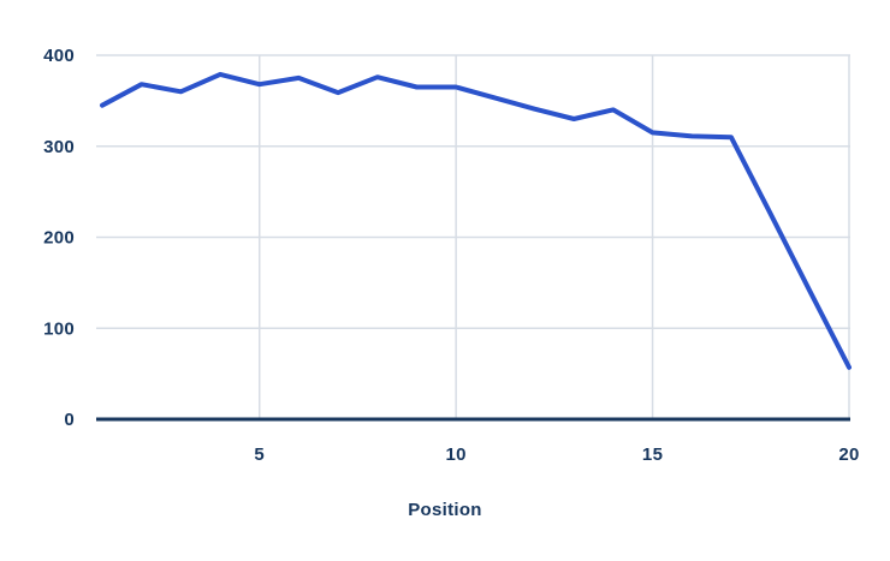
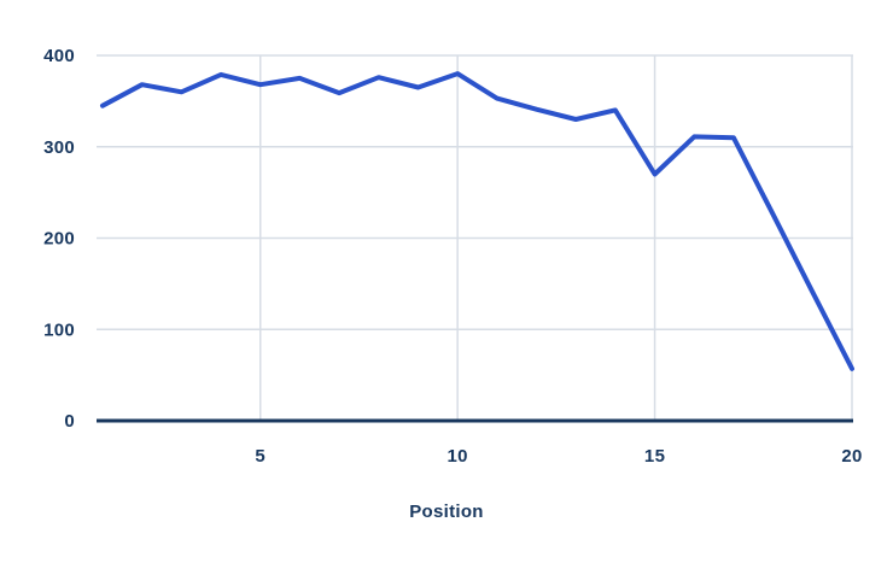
10: 360 -> 380
15: 320 -> 270
